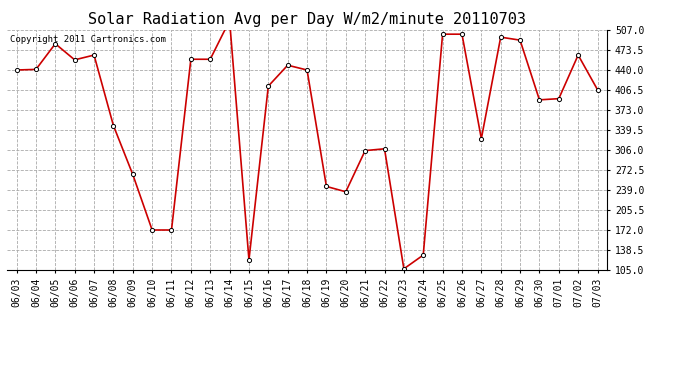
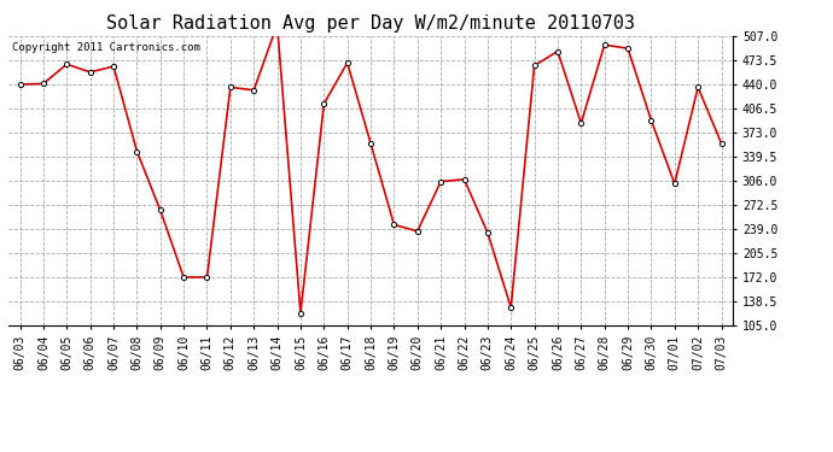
06/05: 484 -> 468
06/12: 458 -> 436
06/13: 458 -> 432
06/17: 448 -> 470
06/18: 440 -> 358
06/23: 107 -> 234
06/25: 500 -> 466
06/26: 500 -> 486
06/27: 325 -> 386
07/01: 392 -> 302
07/02: 465 -> 436
07/03: 407 -> 358
